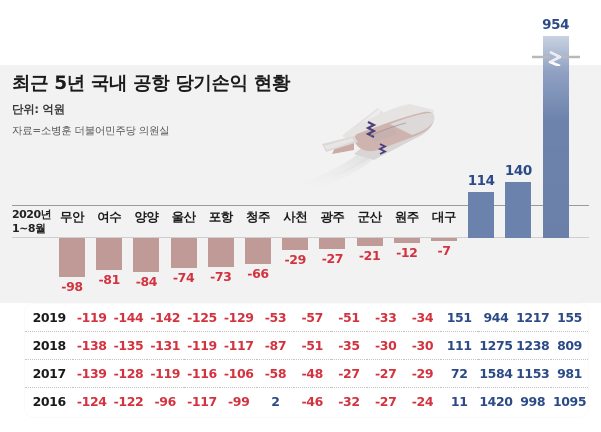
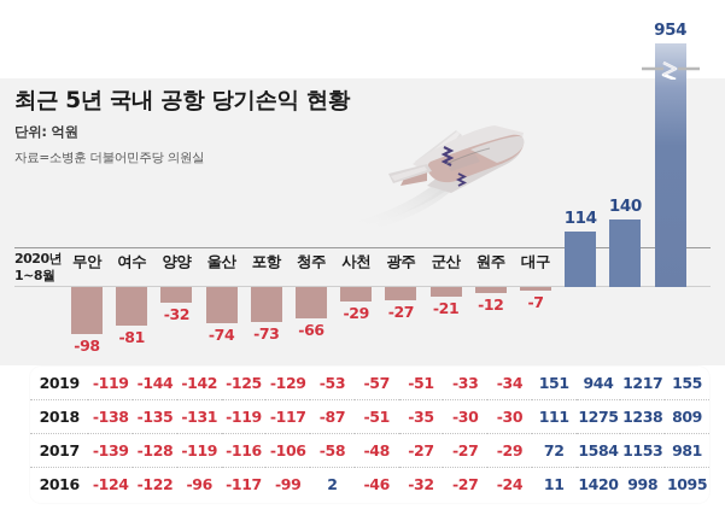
양양: -84 -> -32
